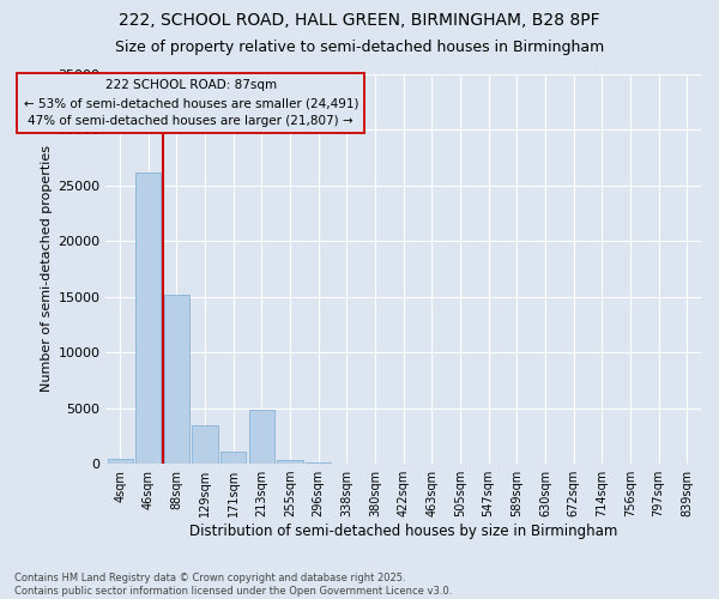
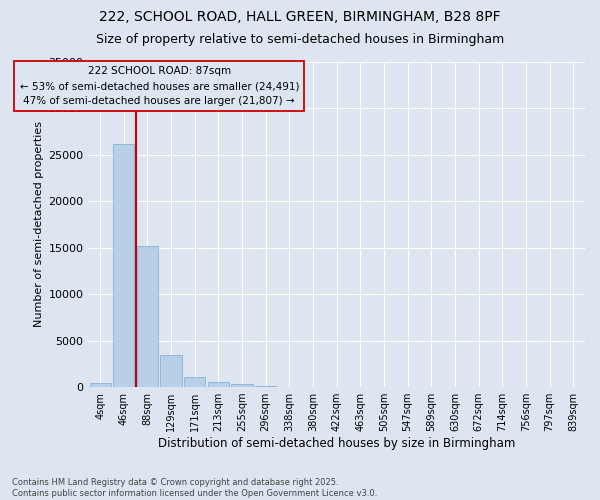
213sqm: 4800 -> 600
